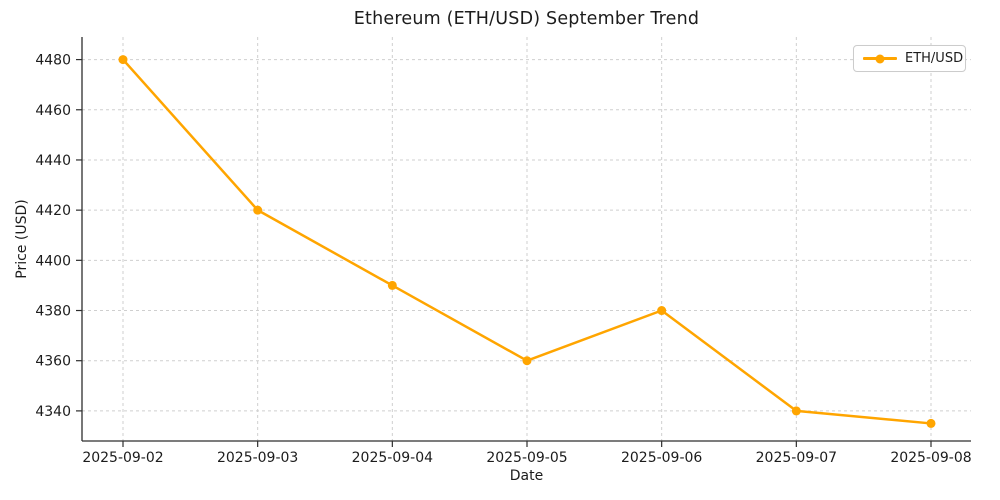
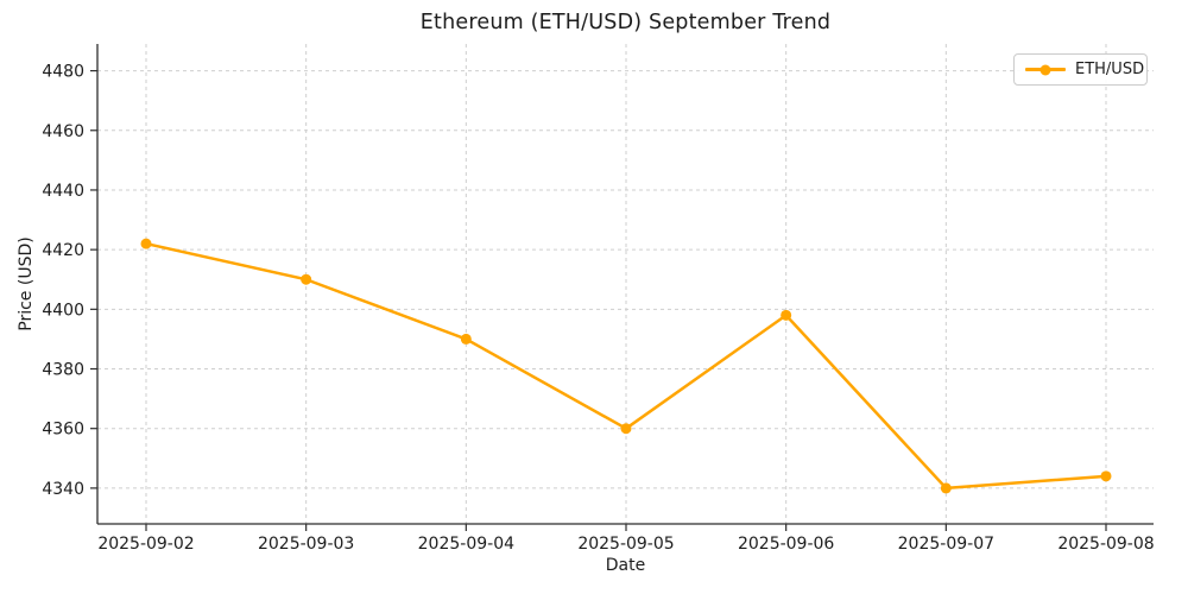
2025-09-02: 4480 -> 4422
2025-09-03: 4420 -> 4410
2025-09-06: 4380 -> 4398
2025-09-08: 4335 -> 4344
